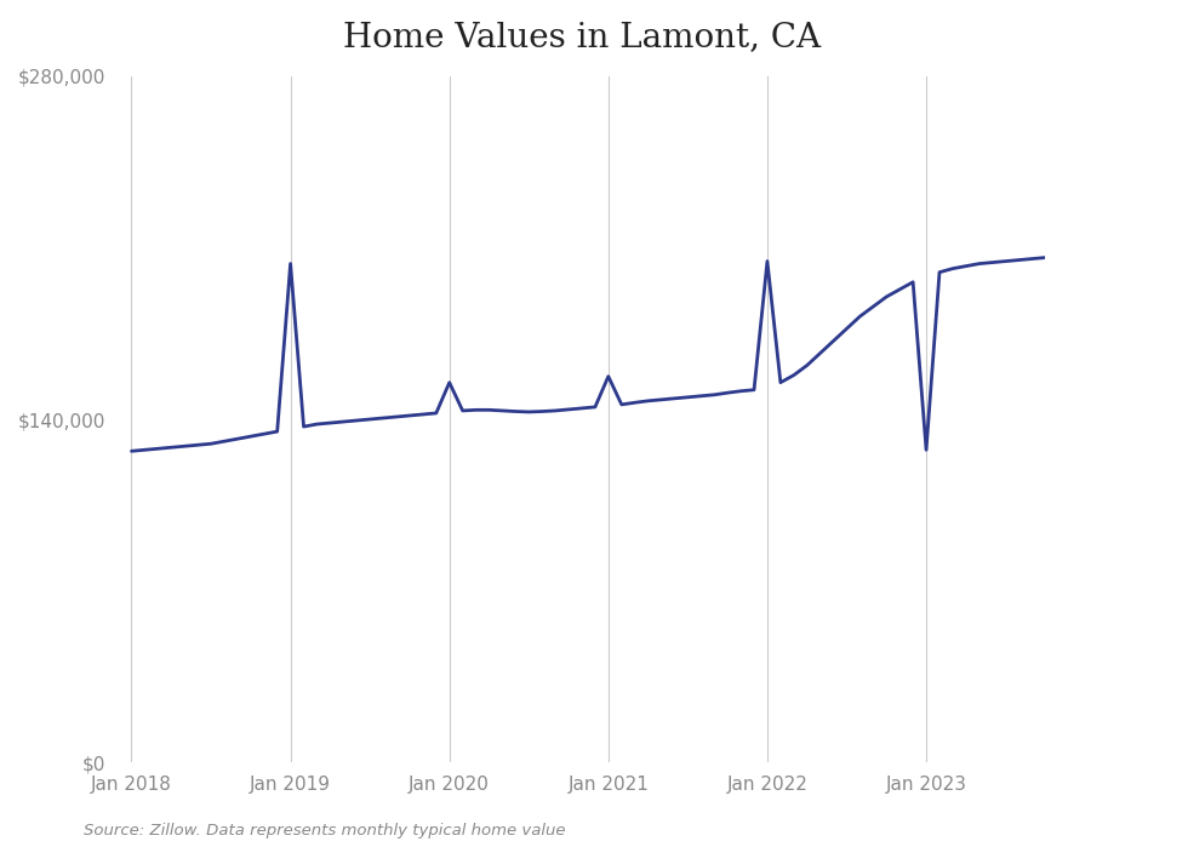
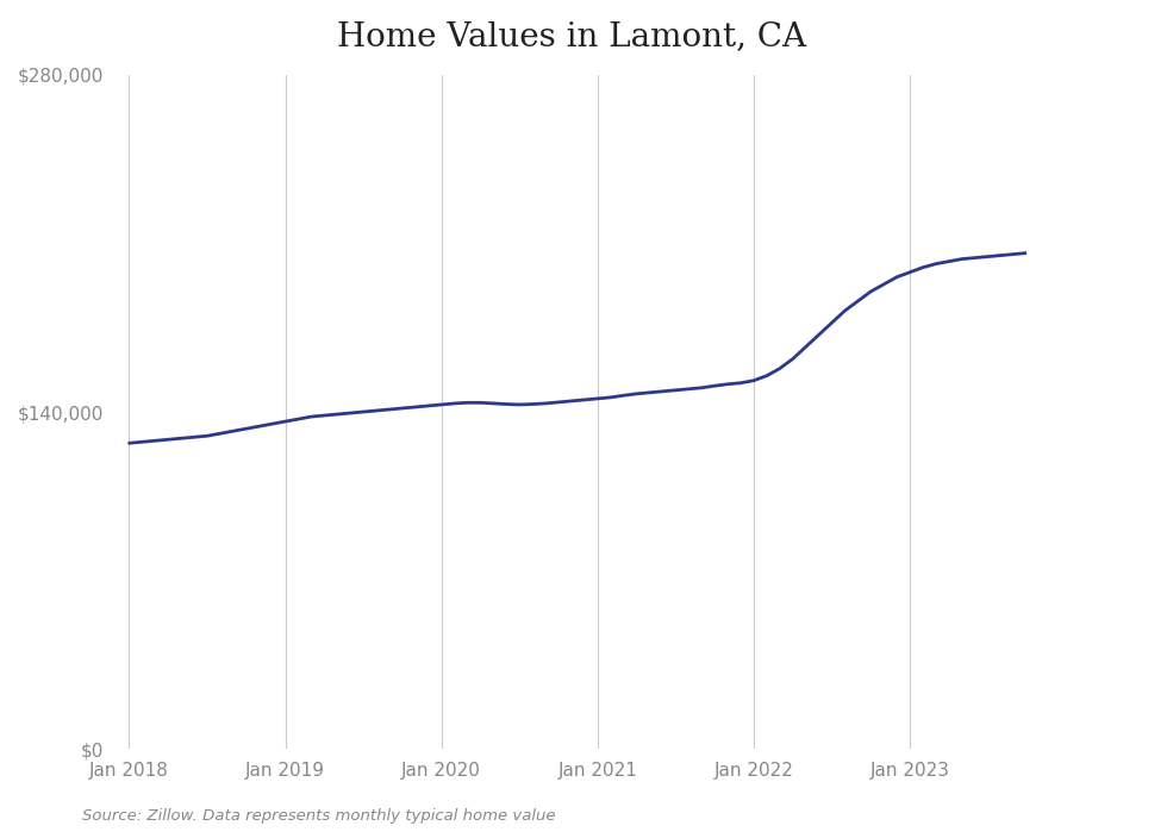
Jan 2019: $203,500 -> $136,000
Jan 2020: $155,000 -> $143,000
Jan 2021: $157,500 -> $145,500
Jan 2022: $204,500 -> $153,000
Jan 2023: $127,500 -> $198,000
